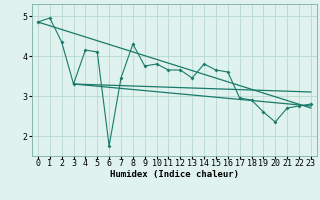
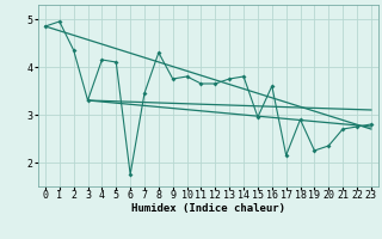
13: 3.45 -> 3.75
15: 3.65 -> 2.95
17: 2.95 -> 2.15
19: 2.60 -> 2.25
